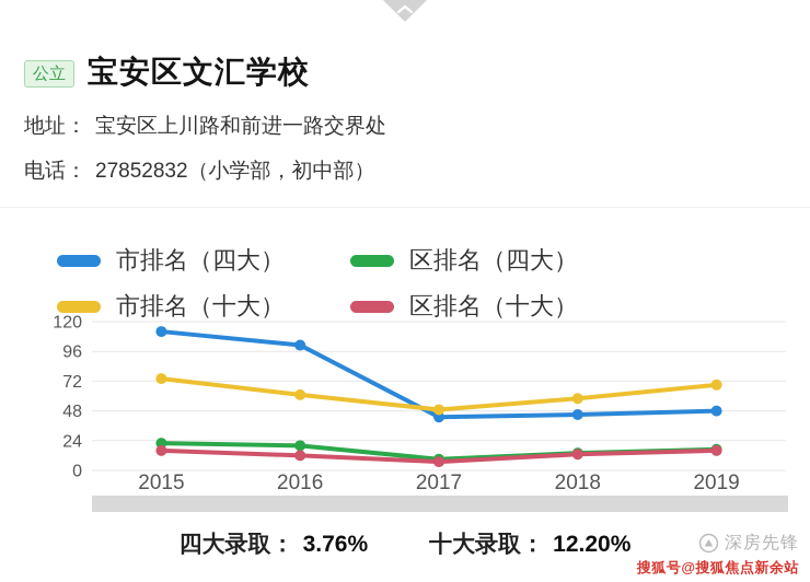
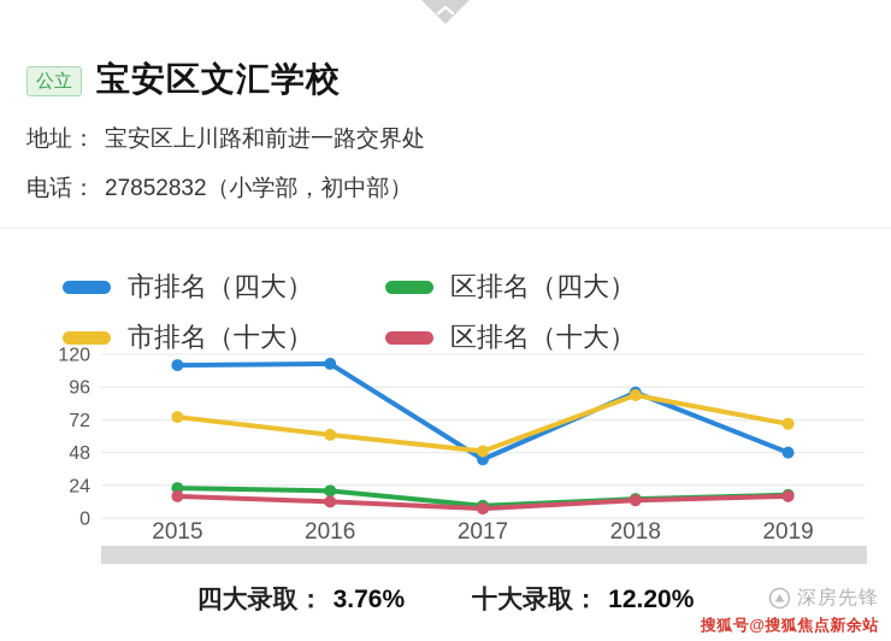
市排名（四大）/2016: 101 -> 113
市排名（四大）/2018: 45 -> 92
市排名（十大）/2018: 58 -> 90
